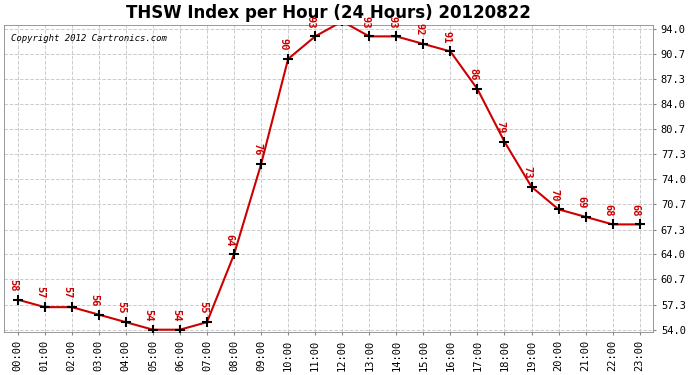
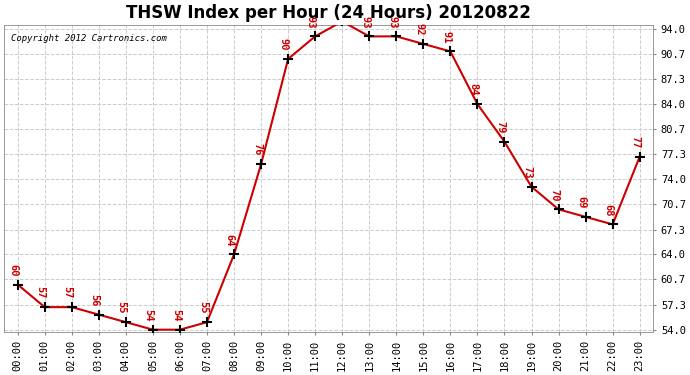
00:00: 58 -> 60
17:00: 86 -> 84
23:00: 68 -> 77
